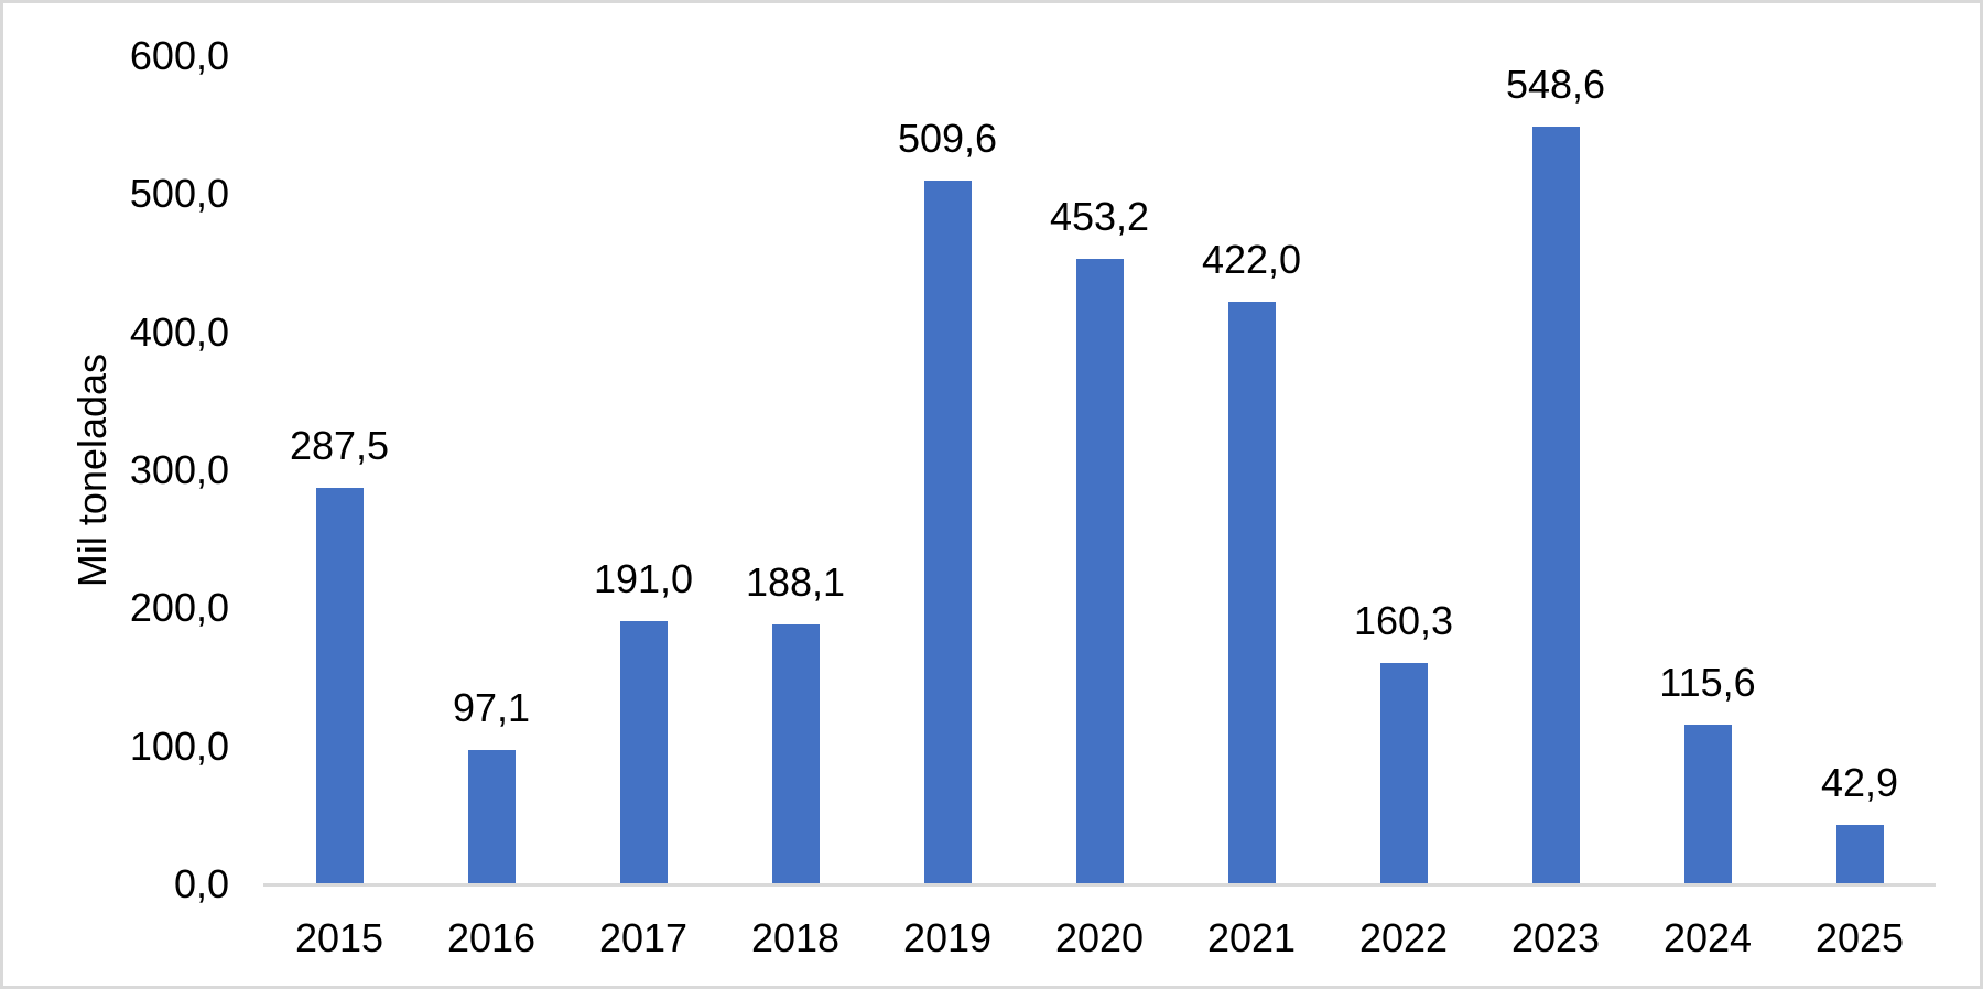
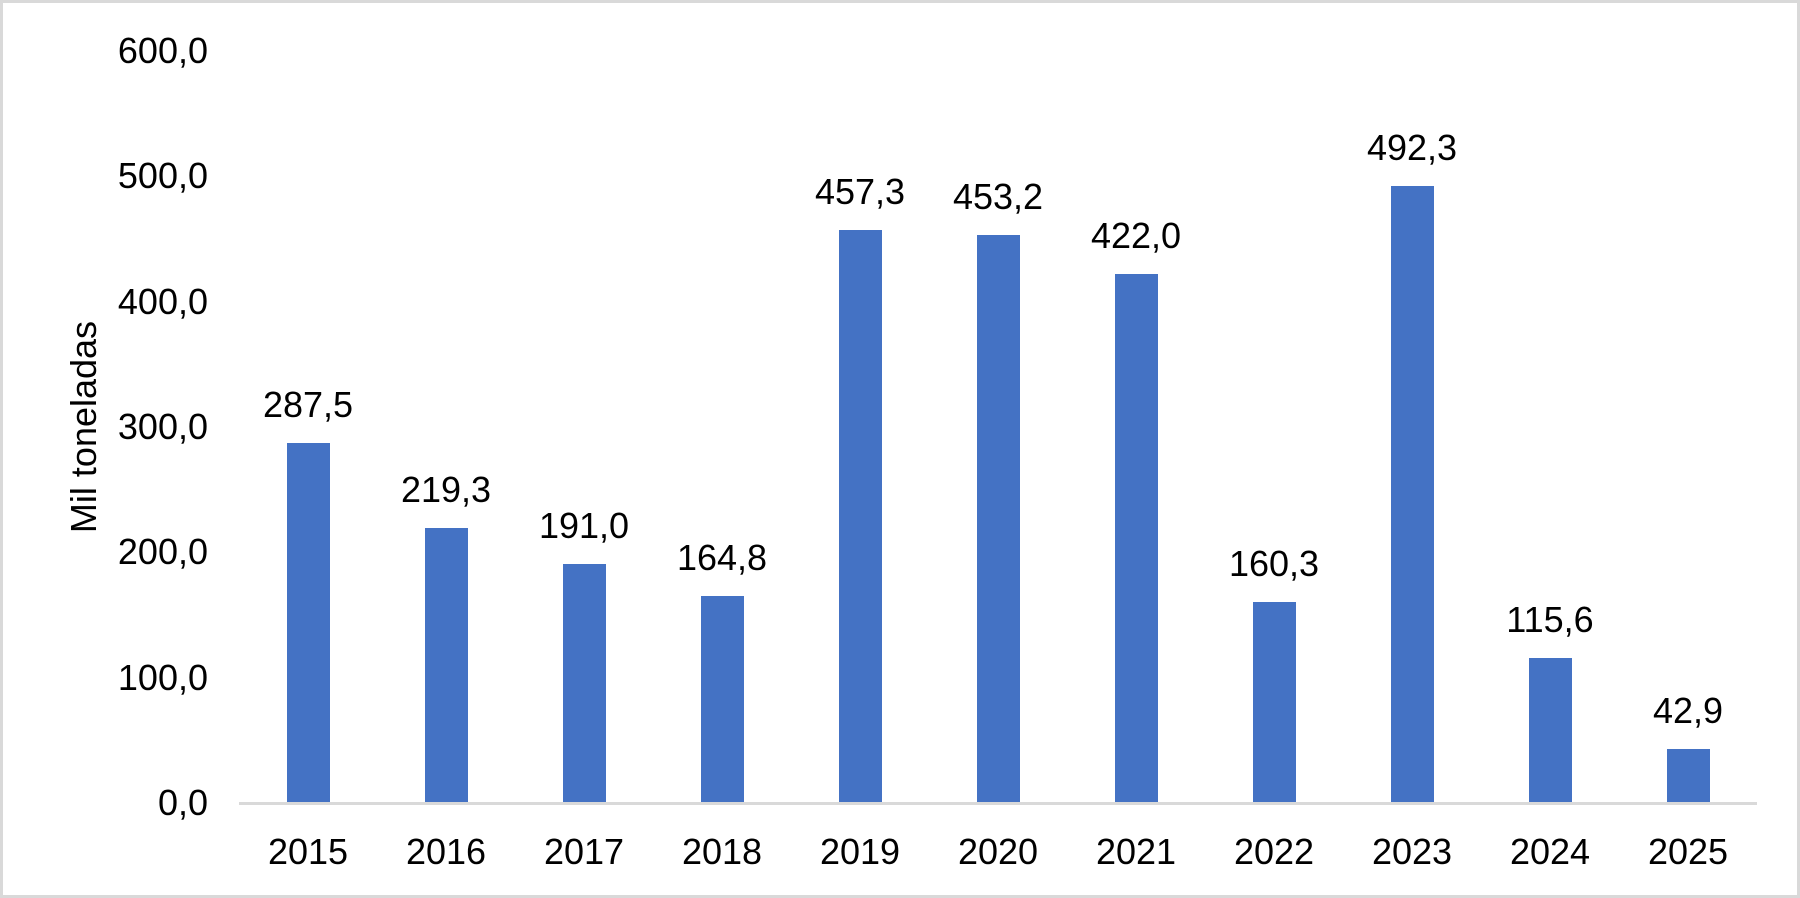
2016: 97,1 -> 219,3
2018: 188,1 -> 164,8
2019: 509,6 -> 457,3
2023: 548,6 -> 492,3
